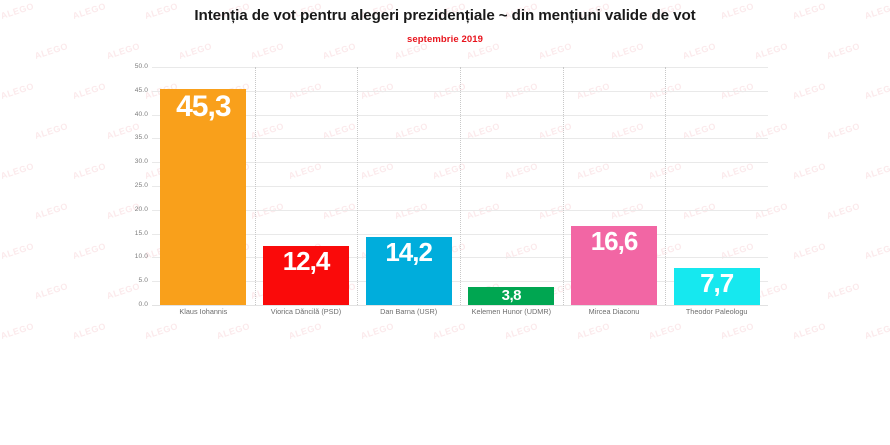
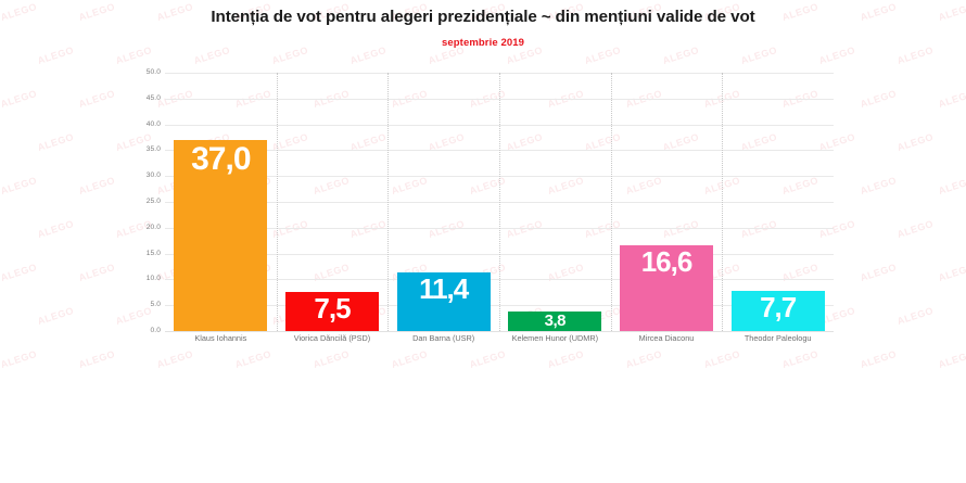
Klaus Iohannis: 45,3 -> 37,0
Viorica Dăncilă (PSD): 12,4 -> 7,5
Dan Barna (USR): 14,2 -> 11,4
